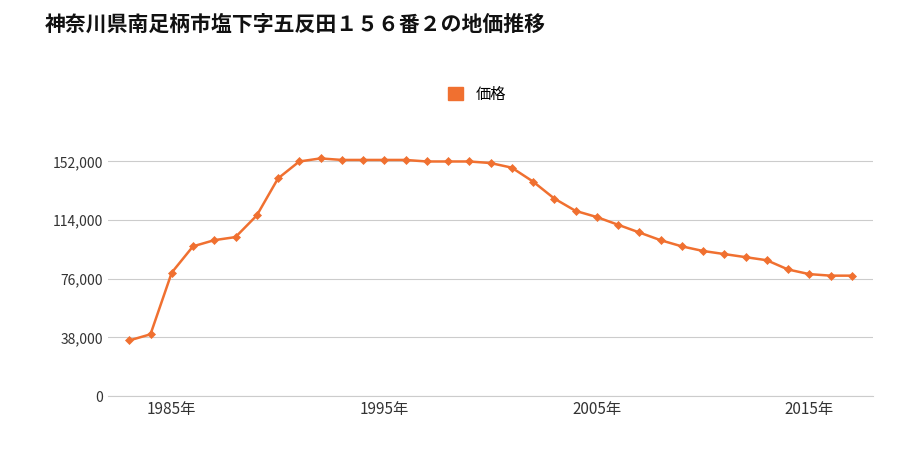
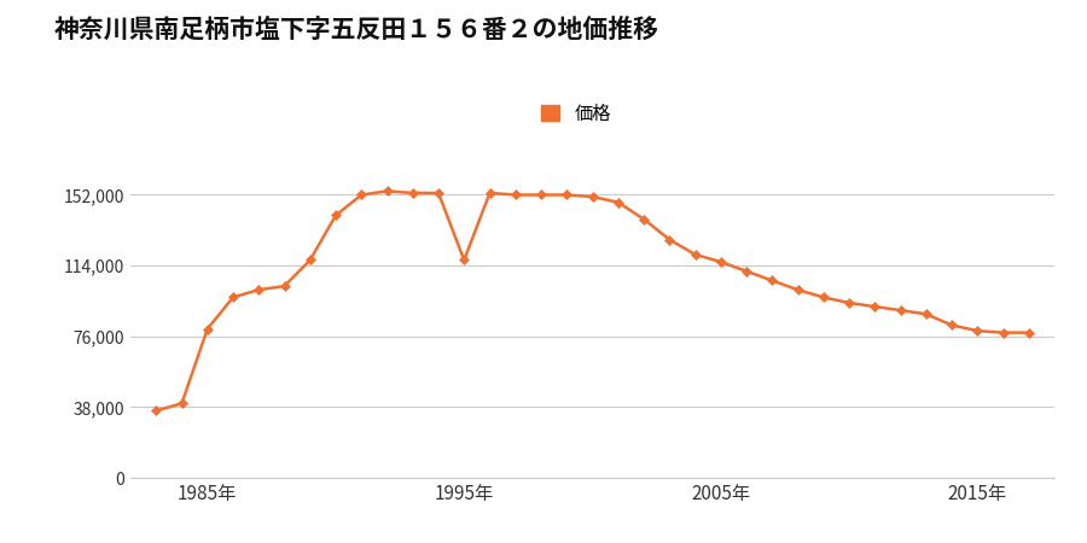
1995年: 153,000 -> 117,000
